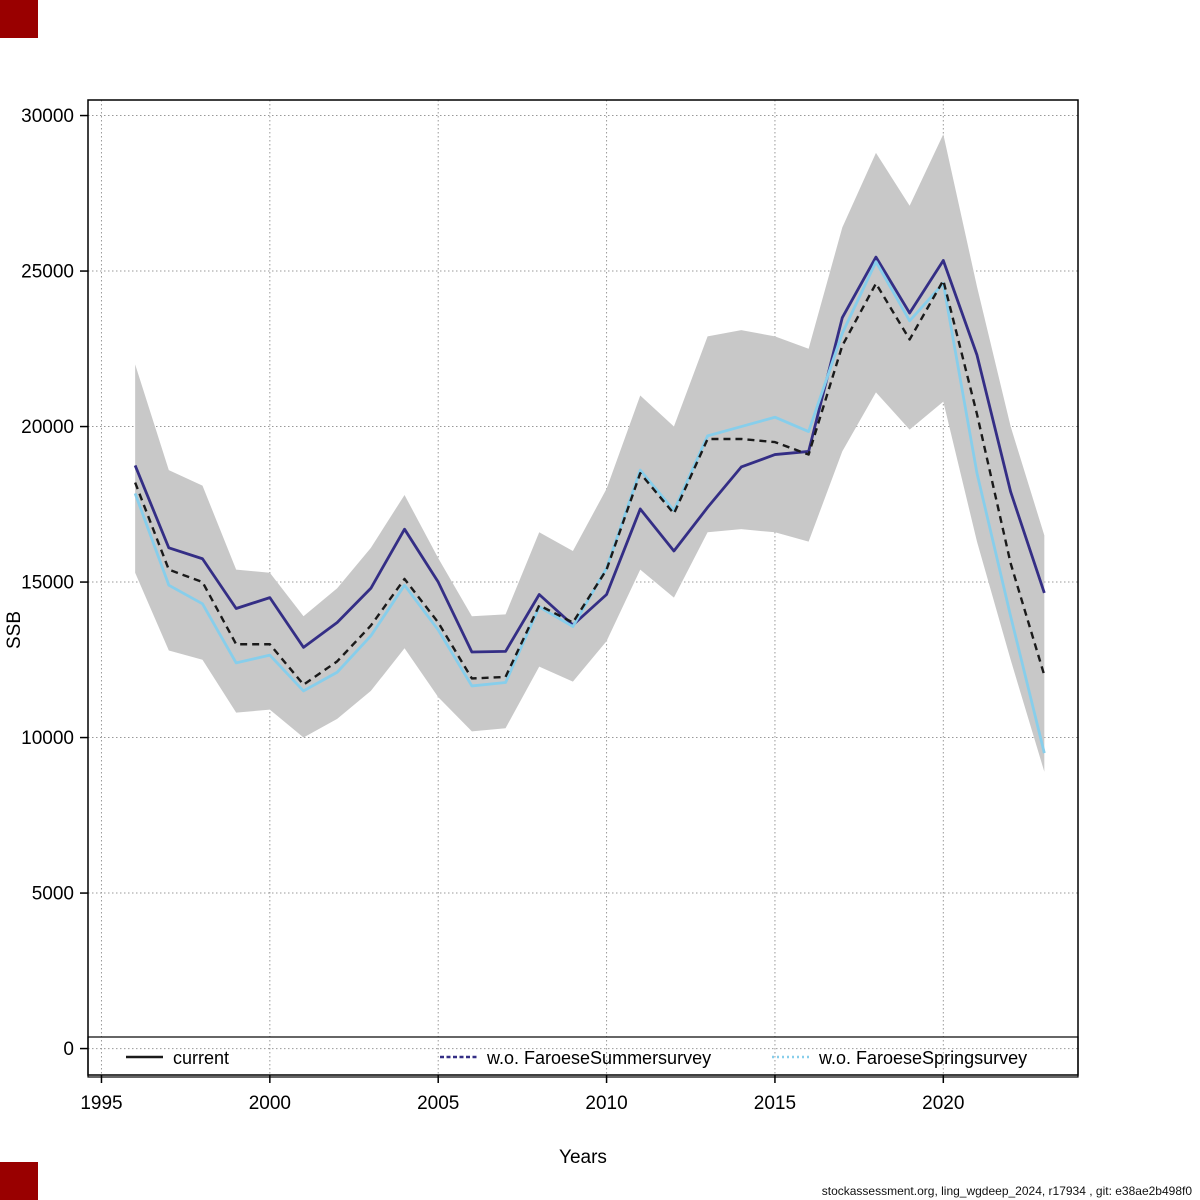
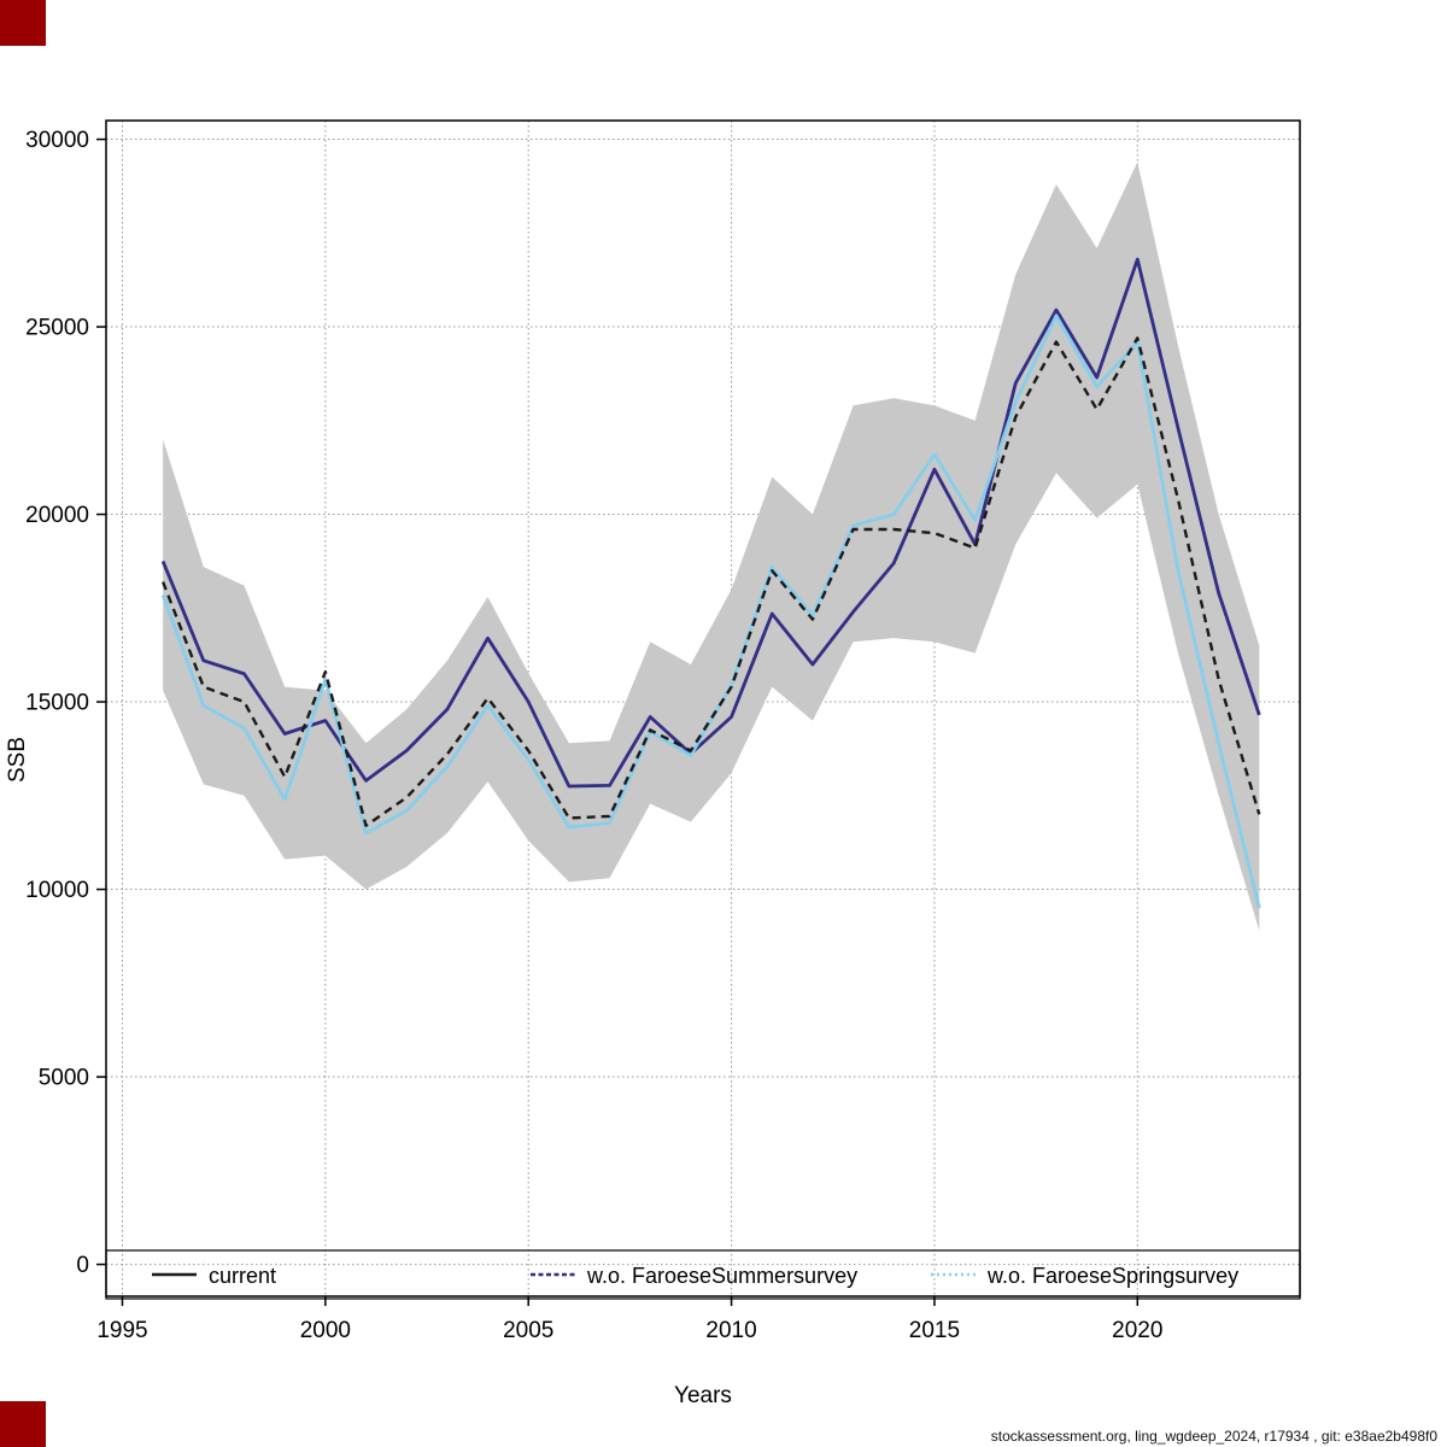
current/2000: 13000 -> 15800
w.o. FaroeseSpringsurvey/2000: 12600 -> 15600
w.o. FaroeseSummersurvey/2015: 19100 -> 21200
w.o. FaroeseSpringsurvey/2015: 20300 -> 21600
w.o. FaroeseSummersurvey/2020: 25300 -> 26800
